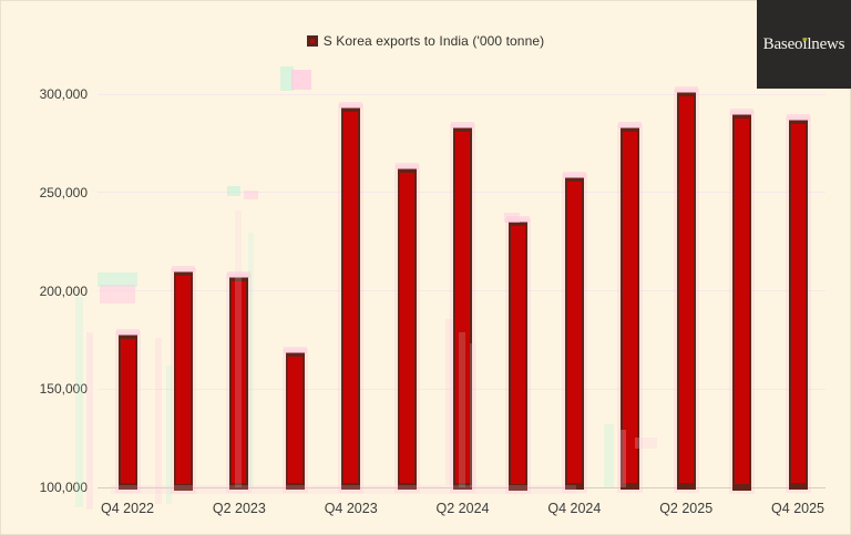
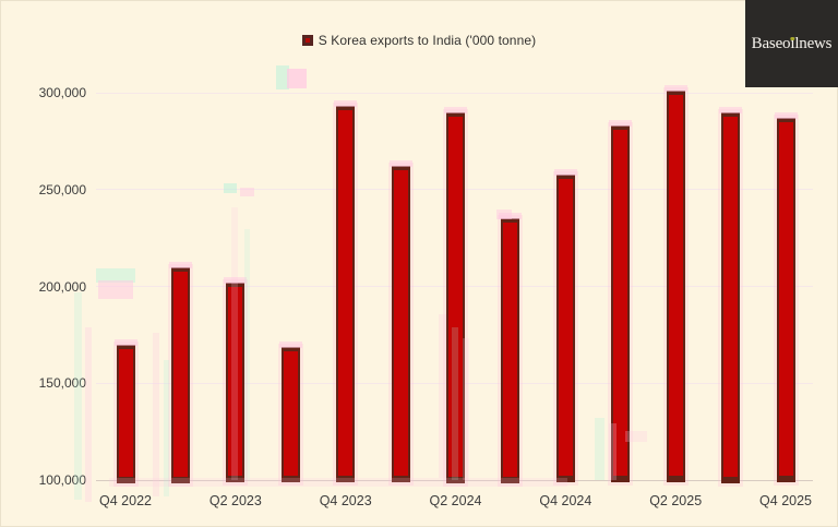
Q4 2022: 178000 -> 170000
Q2 2023: 207000 -> 202000
Q2 2024: 283000 -> 290000
